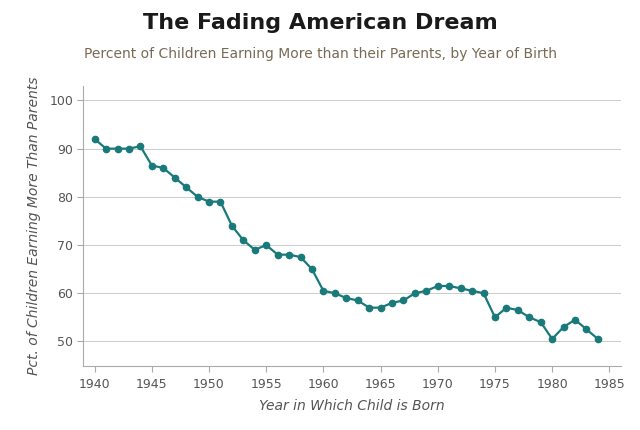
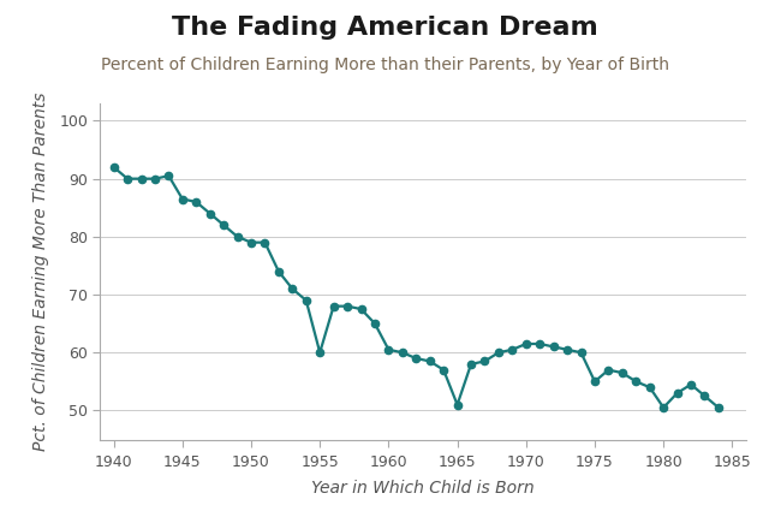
1955: 70.0 -> 60.0
1965: 57.0 -> 51.0
